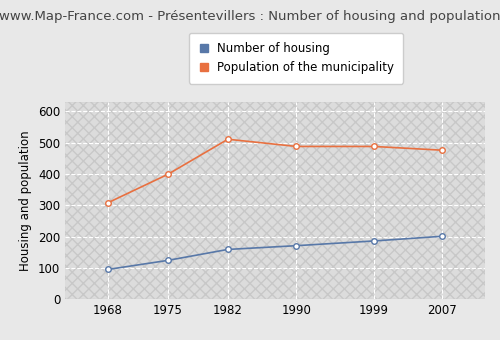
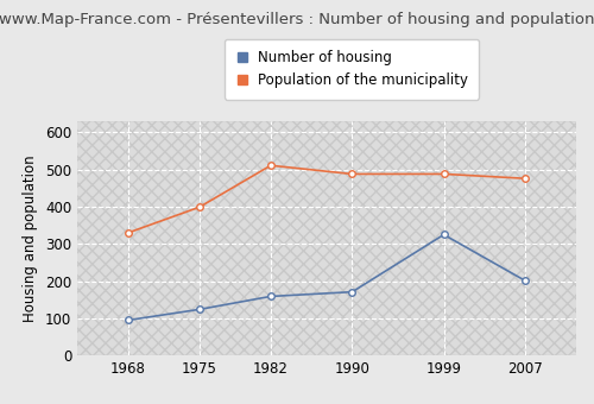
Population of the municipality/1968: 308 -> 330
Number of housing/1999: 186 -> 325
